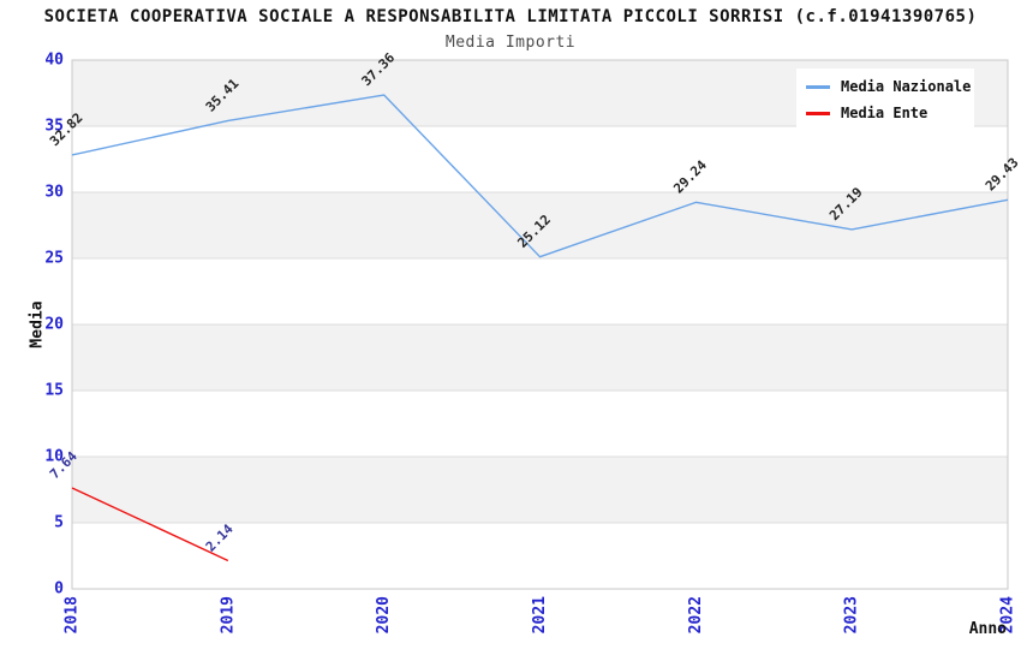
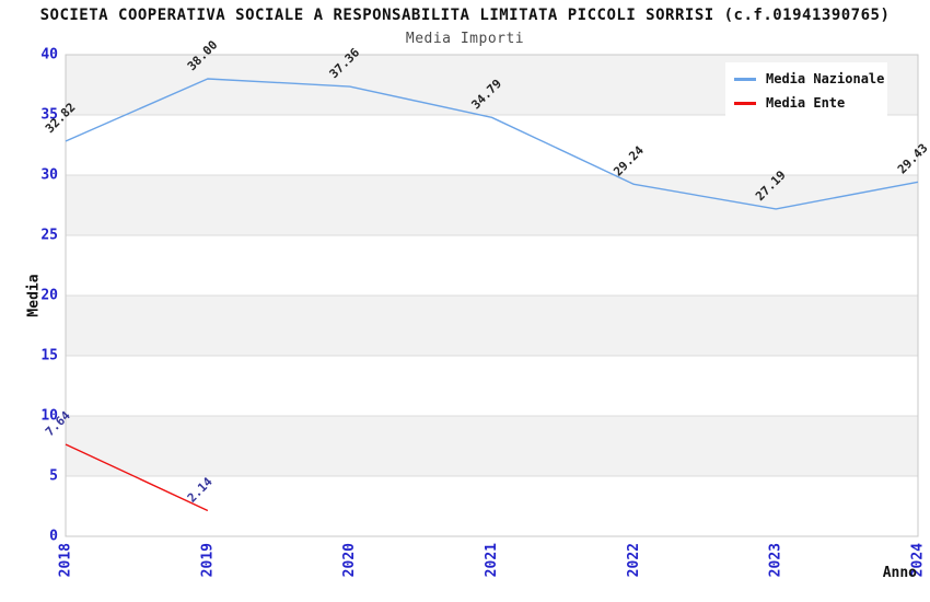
Media Nazionale/2019: 35.41 -> 38.00
Media Nazionale/2021: 25.12 -> 34.79
